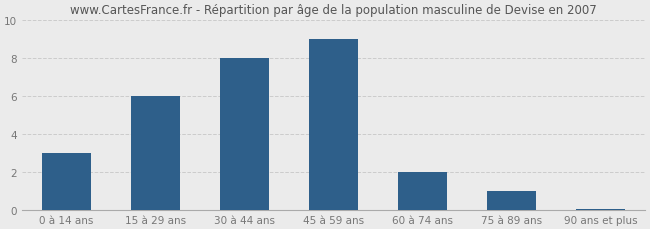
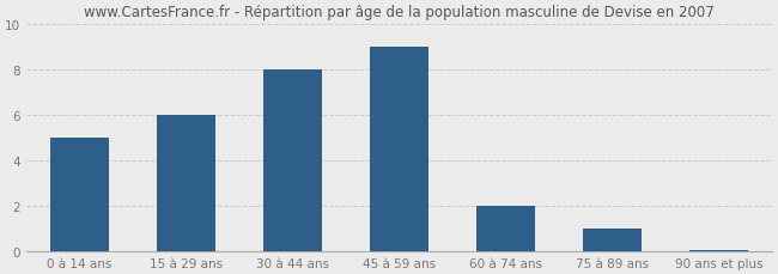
0 à 14 ans: 3.0 -> 5.0
